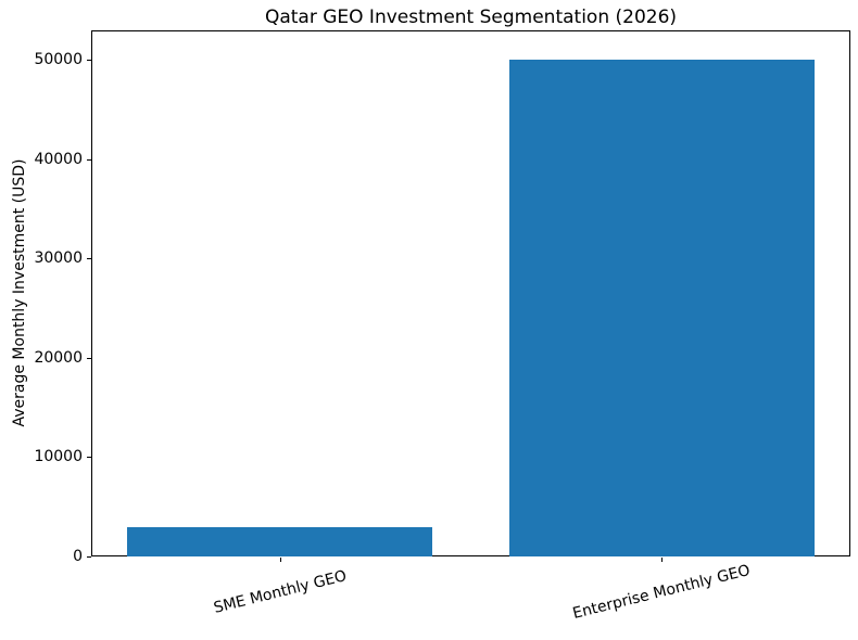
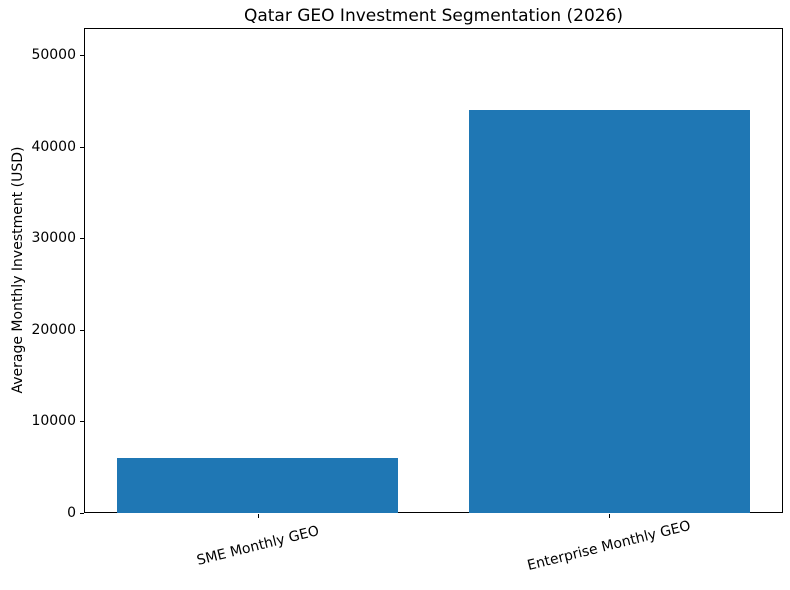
SME Monthly GEO: 3000 -> 6000
Enterprise Monthly GEO: 50000 -> 44000
